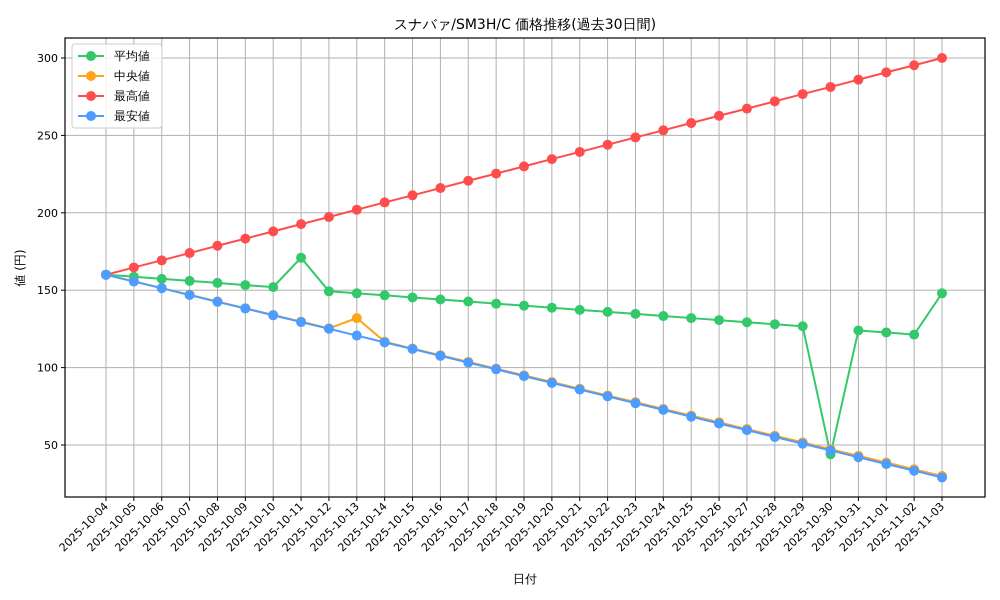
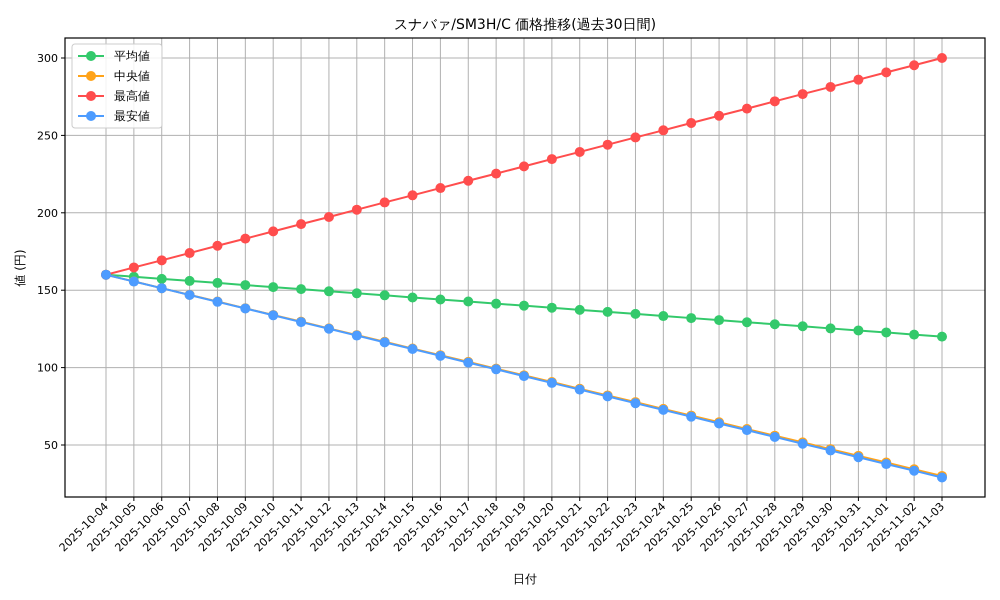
平均値/2025-10-11: 171 -> 151
中央値/2025-10-13: 132 -> 121
平均値/2025-10-30: 44 -> 125
平均値/2025-11-03: 148 -> 120
